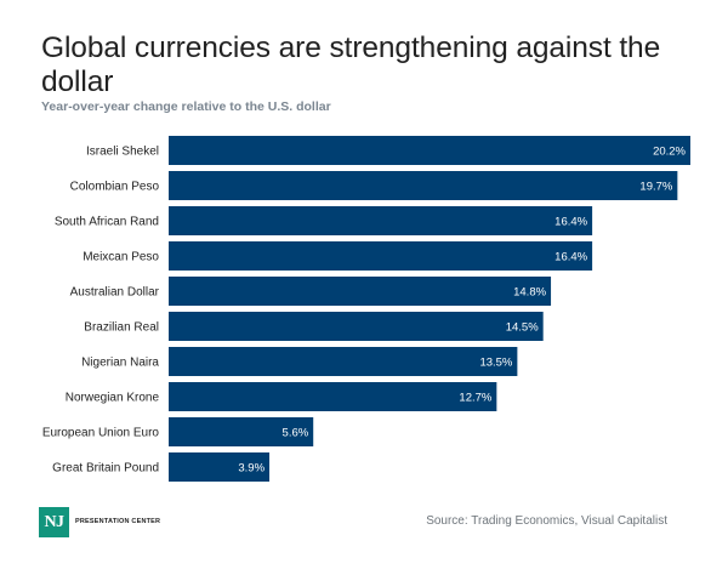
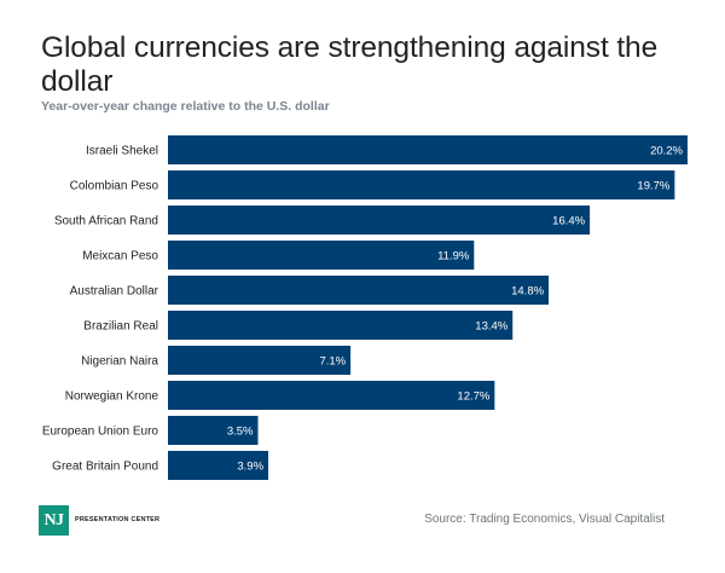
Meixcan Peso: 16.4% -> 11.9%
Brazilian Real: 14.5% -> 13.4%
Nigerian Naira: 13.5% -> 7.1%
European Union Euro: 5.6% -> 3.5%
